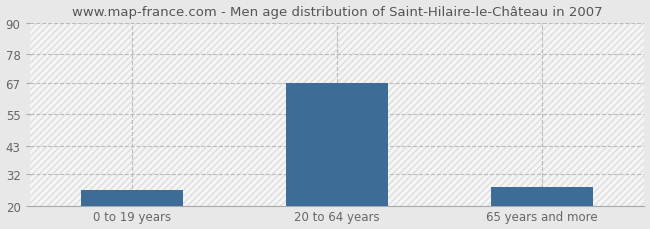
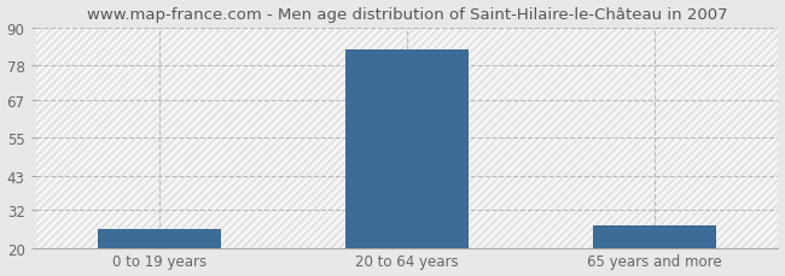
20 to 64 years: 67 -> 83
